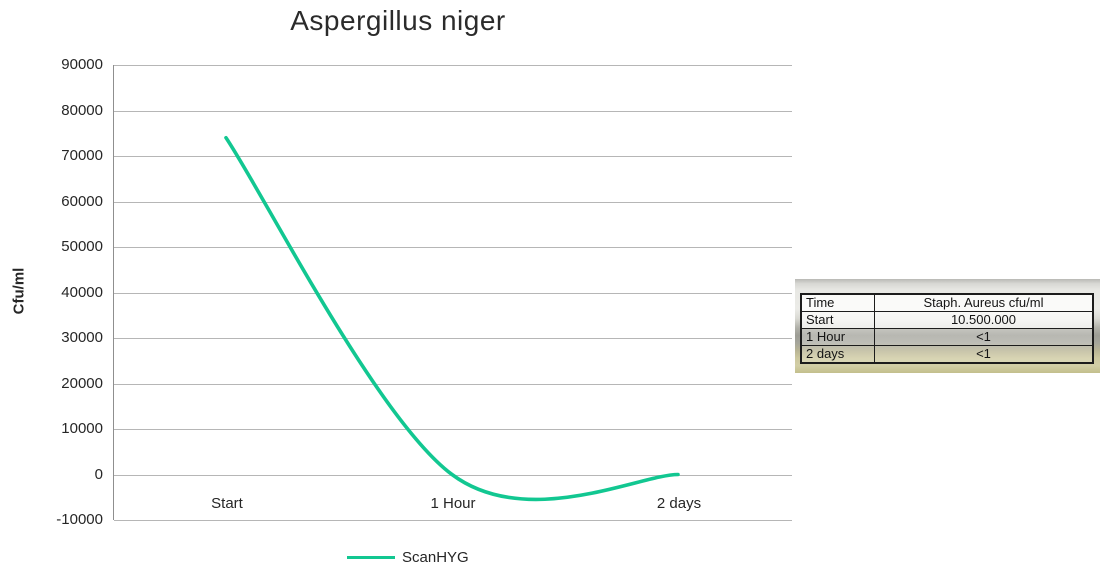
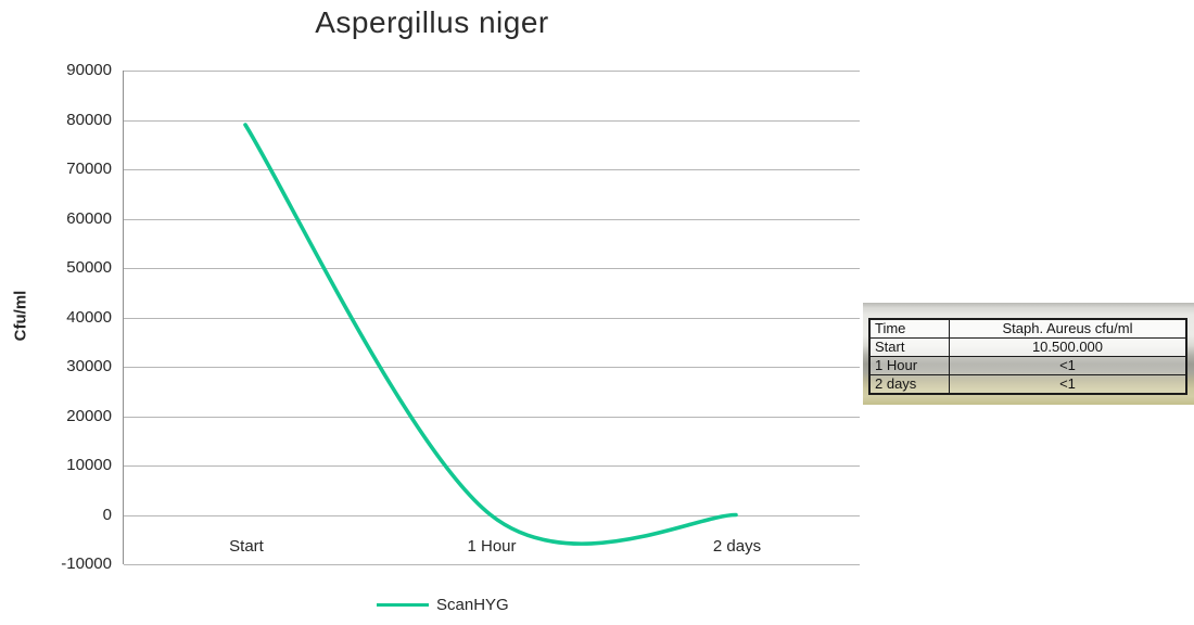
Start: 74000 -> 79000
